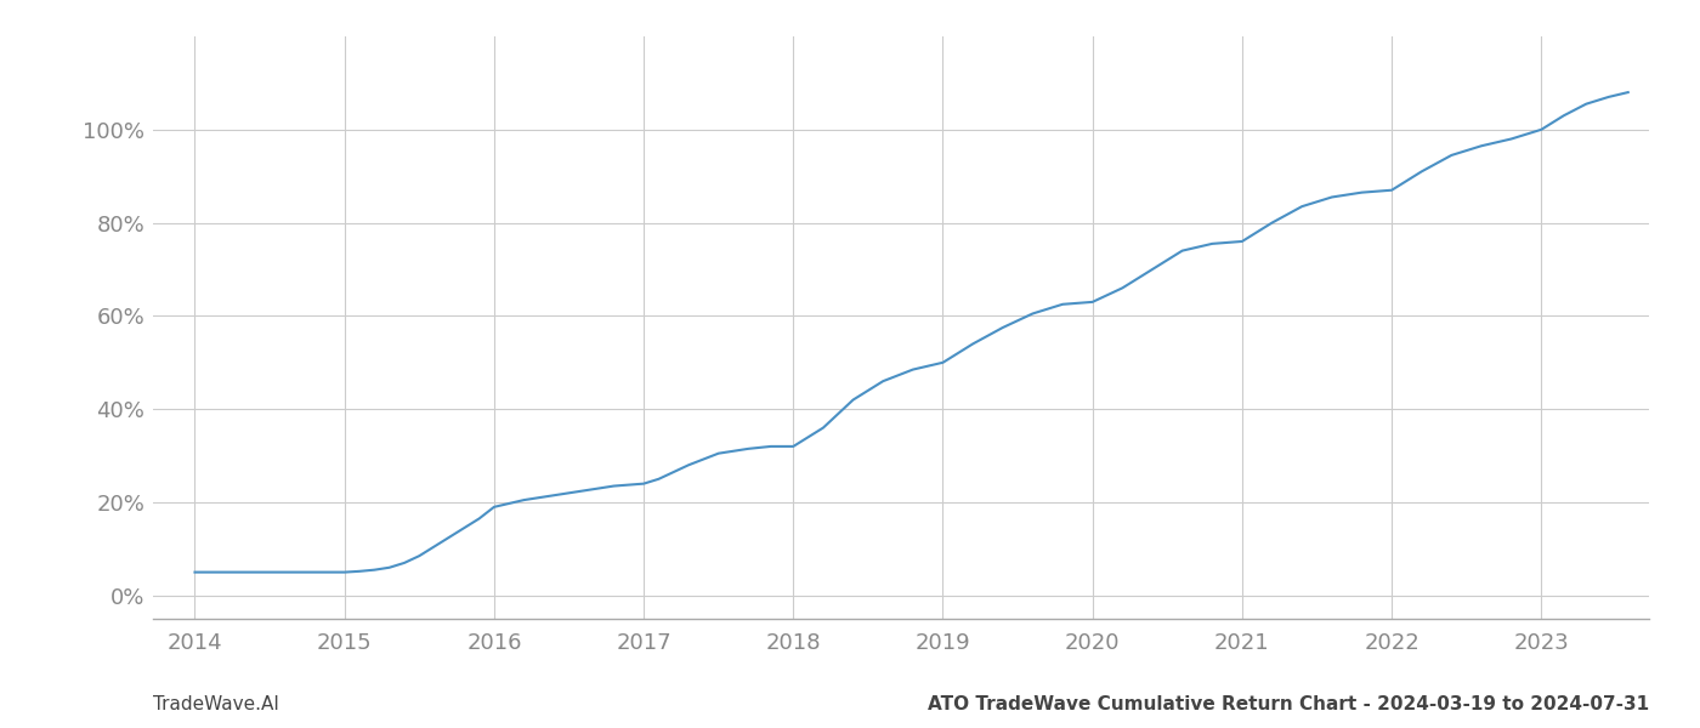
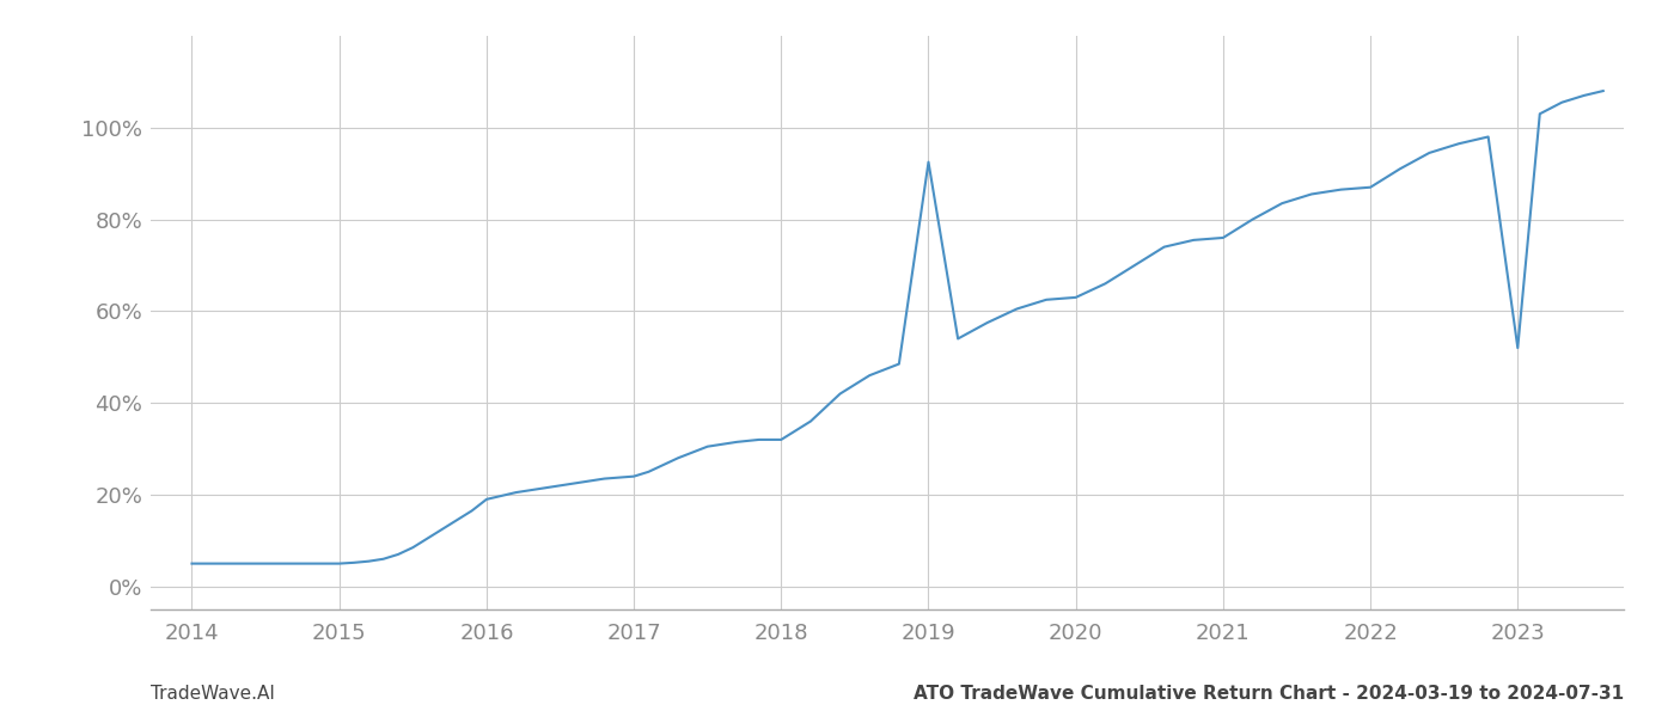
2019: 50.0% -> 92.5%
2023: 100.0% -> 52.0%
